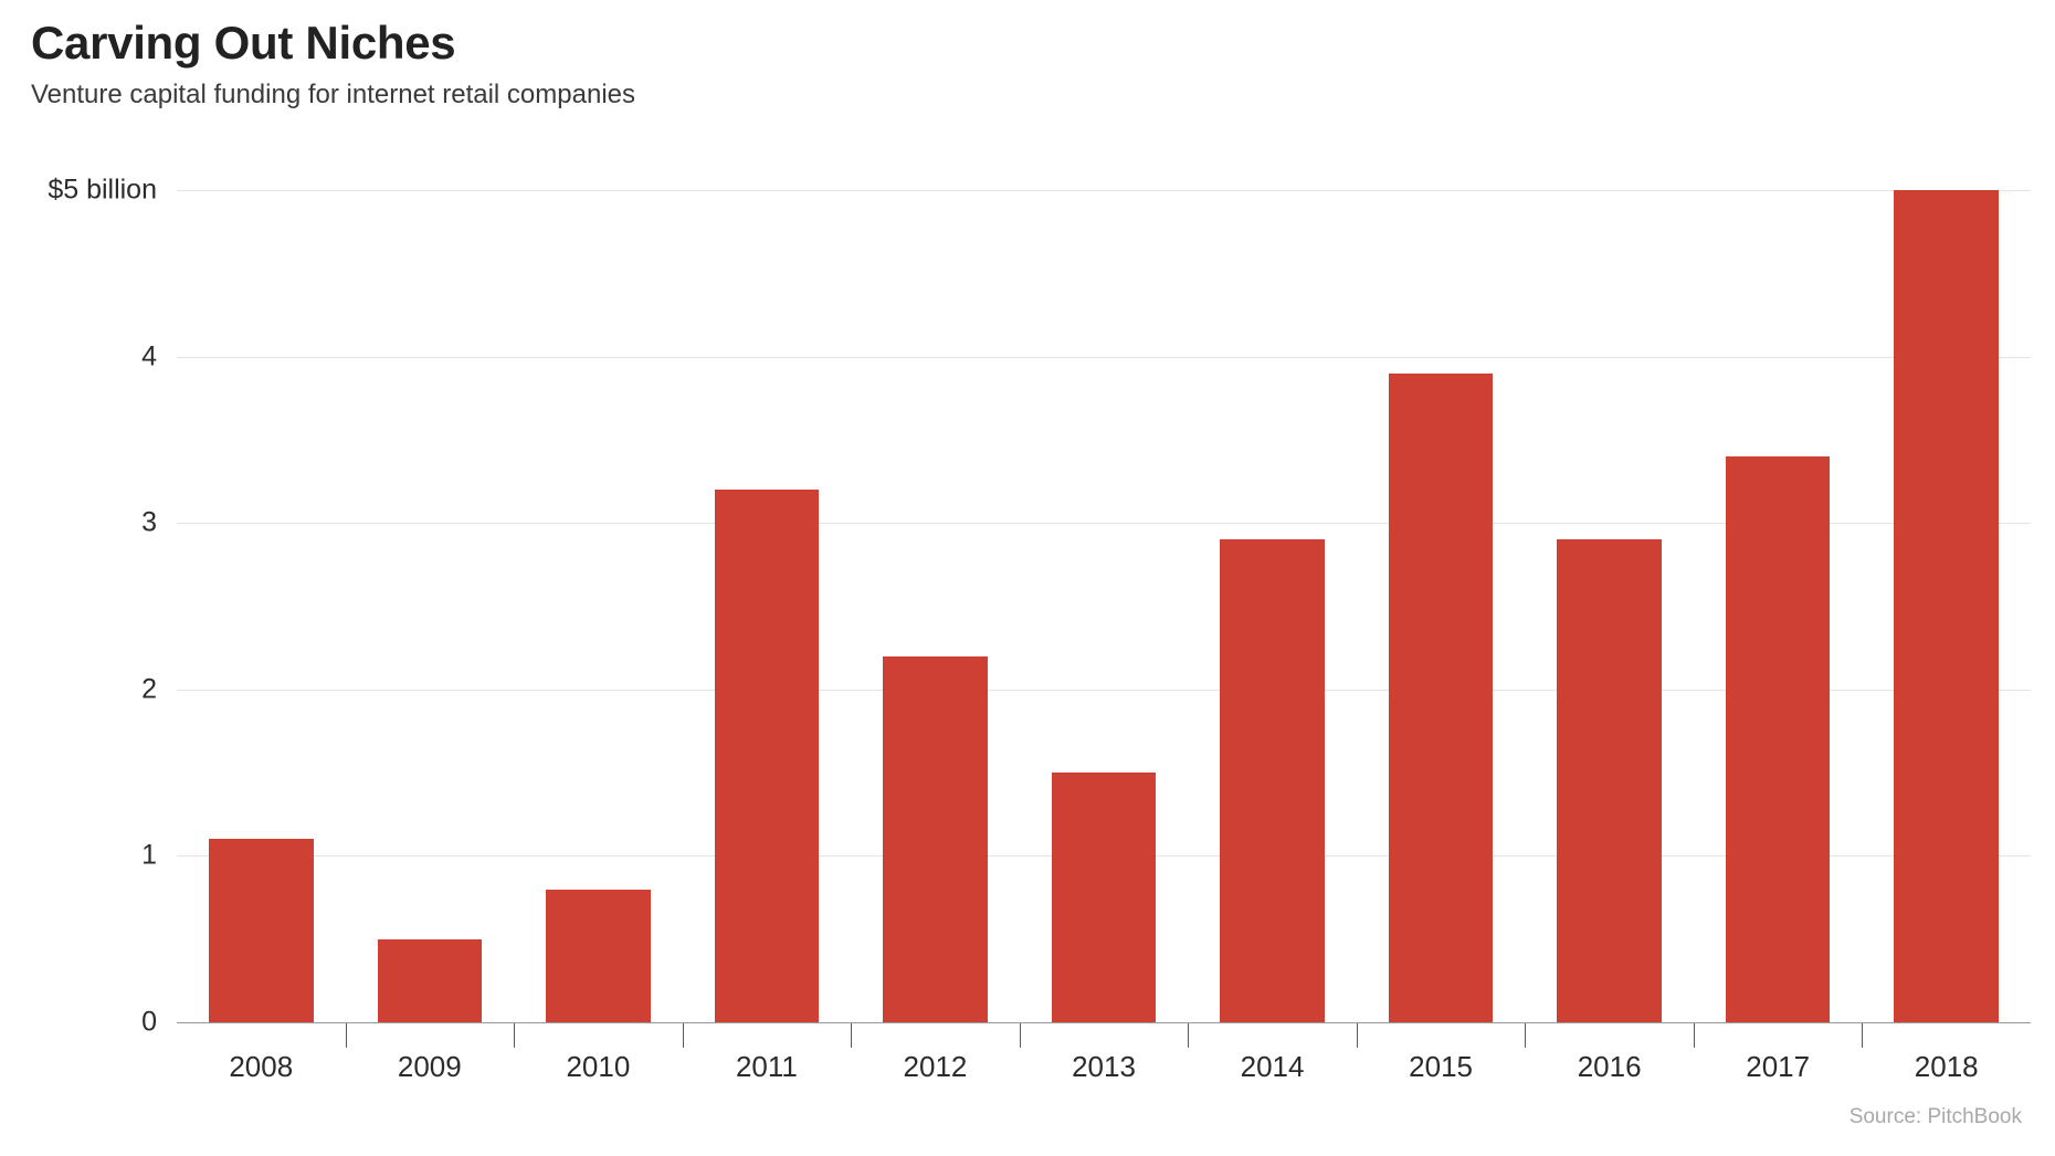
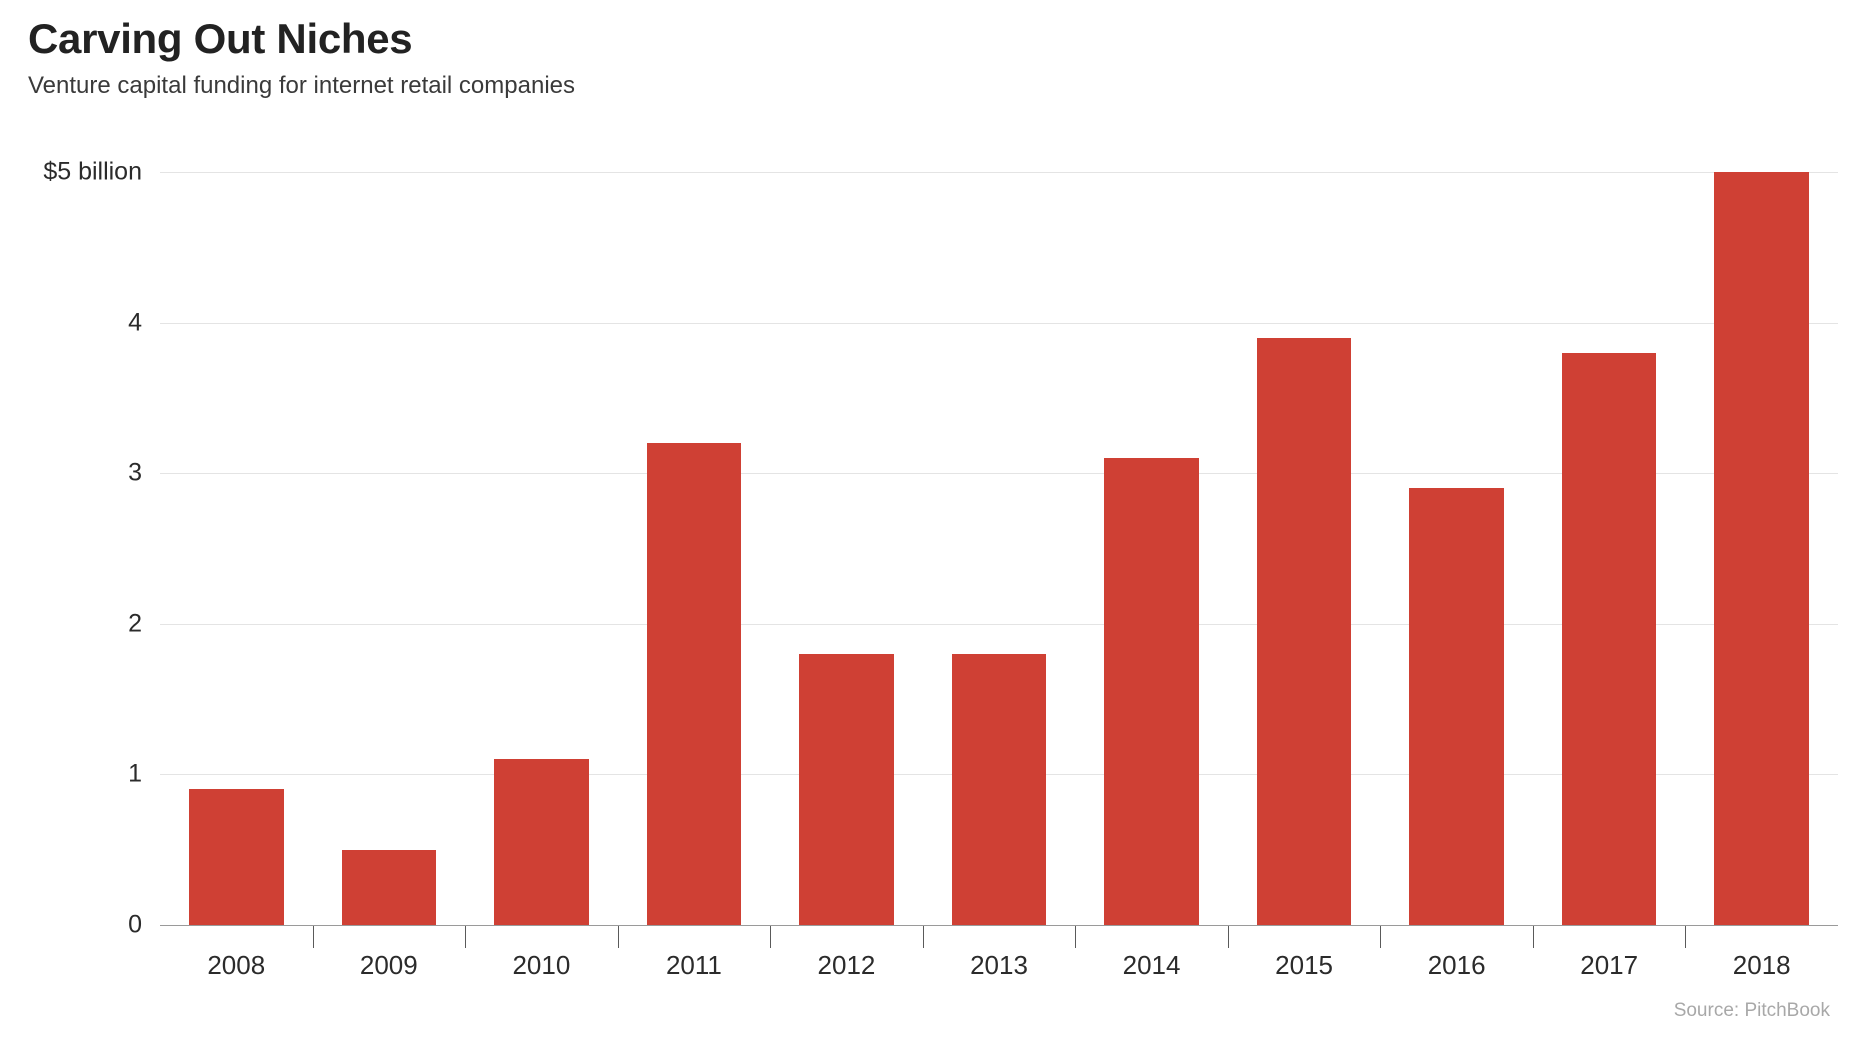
2008: 1.1 -> 0.9
2010: 0.8 -> 1.1
2012: 2.2 -> 1.8
2013: 1.5 -> 1.8
2014: 2.9 -> 3.1
2017: 3.4 -> 3.8
